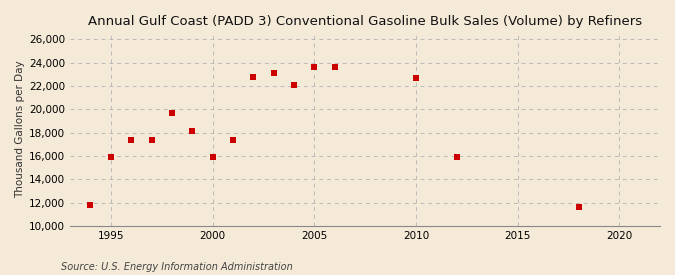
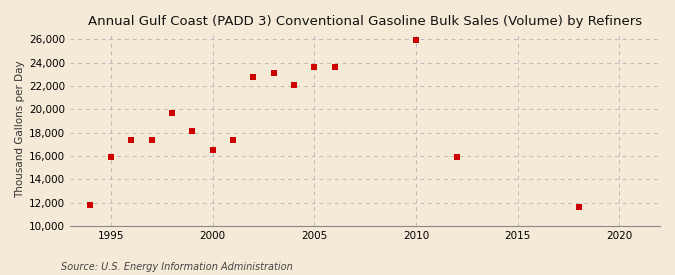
2000: 15,900 -> 16,500
2010: 22,700 -> 25,900
